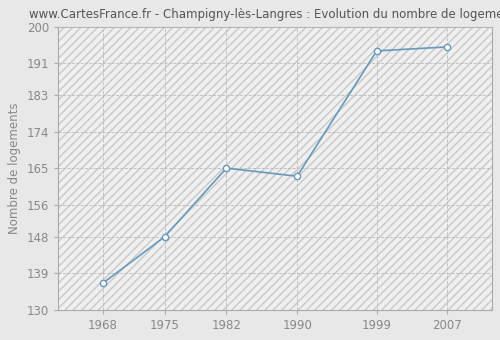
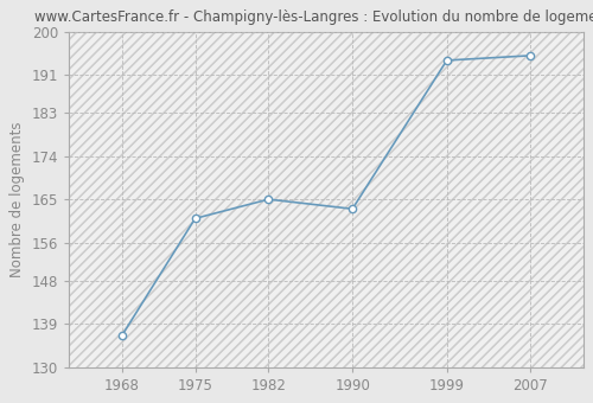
1975: 148.0 -> 161.0
